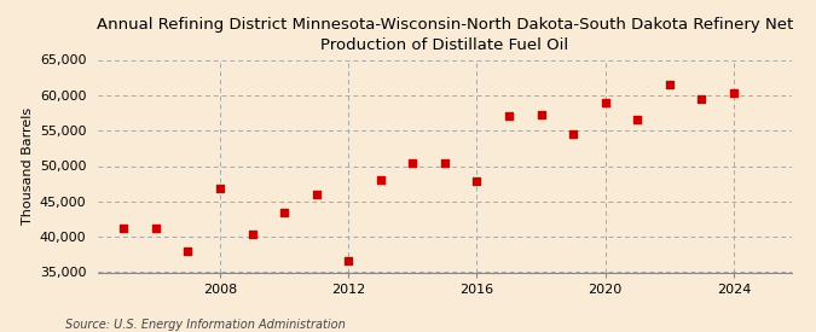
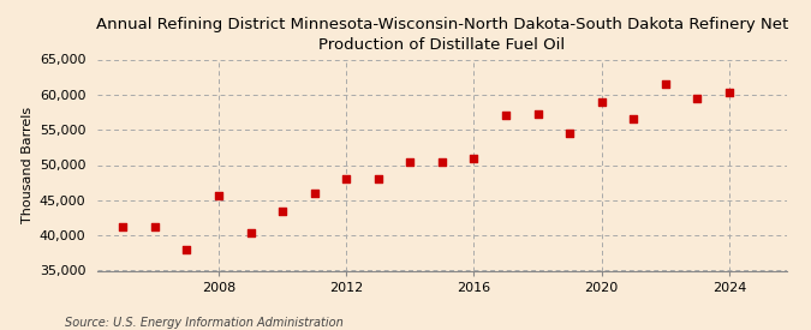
2008: 46,800 -> 45,600
2012: 36,600 -> 48,000
2016: 47,800 -> 51,000
